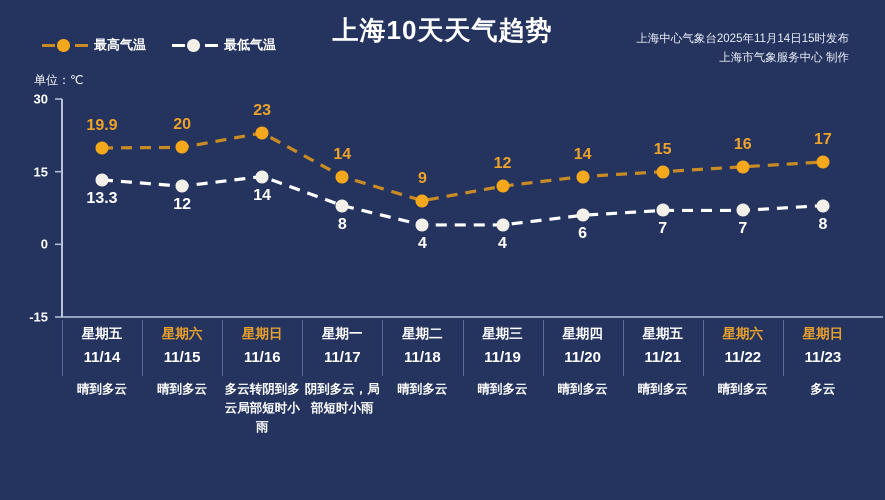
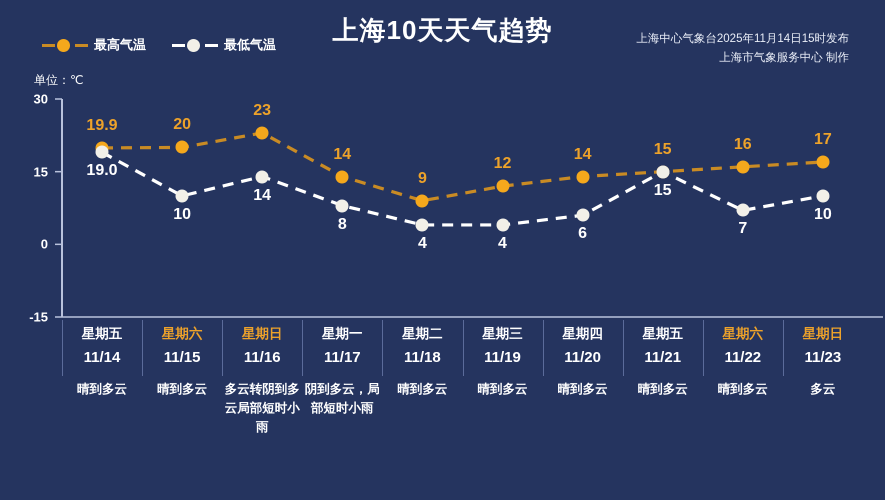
最低气温/11/14: 13.3 -> 19.0
最低气温/11/15: 12 -> 10
最低气温/11/21: 7 -> 15
最低气温/11/23: 8 -> 10
